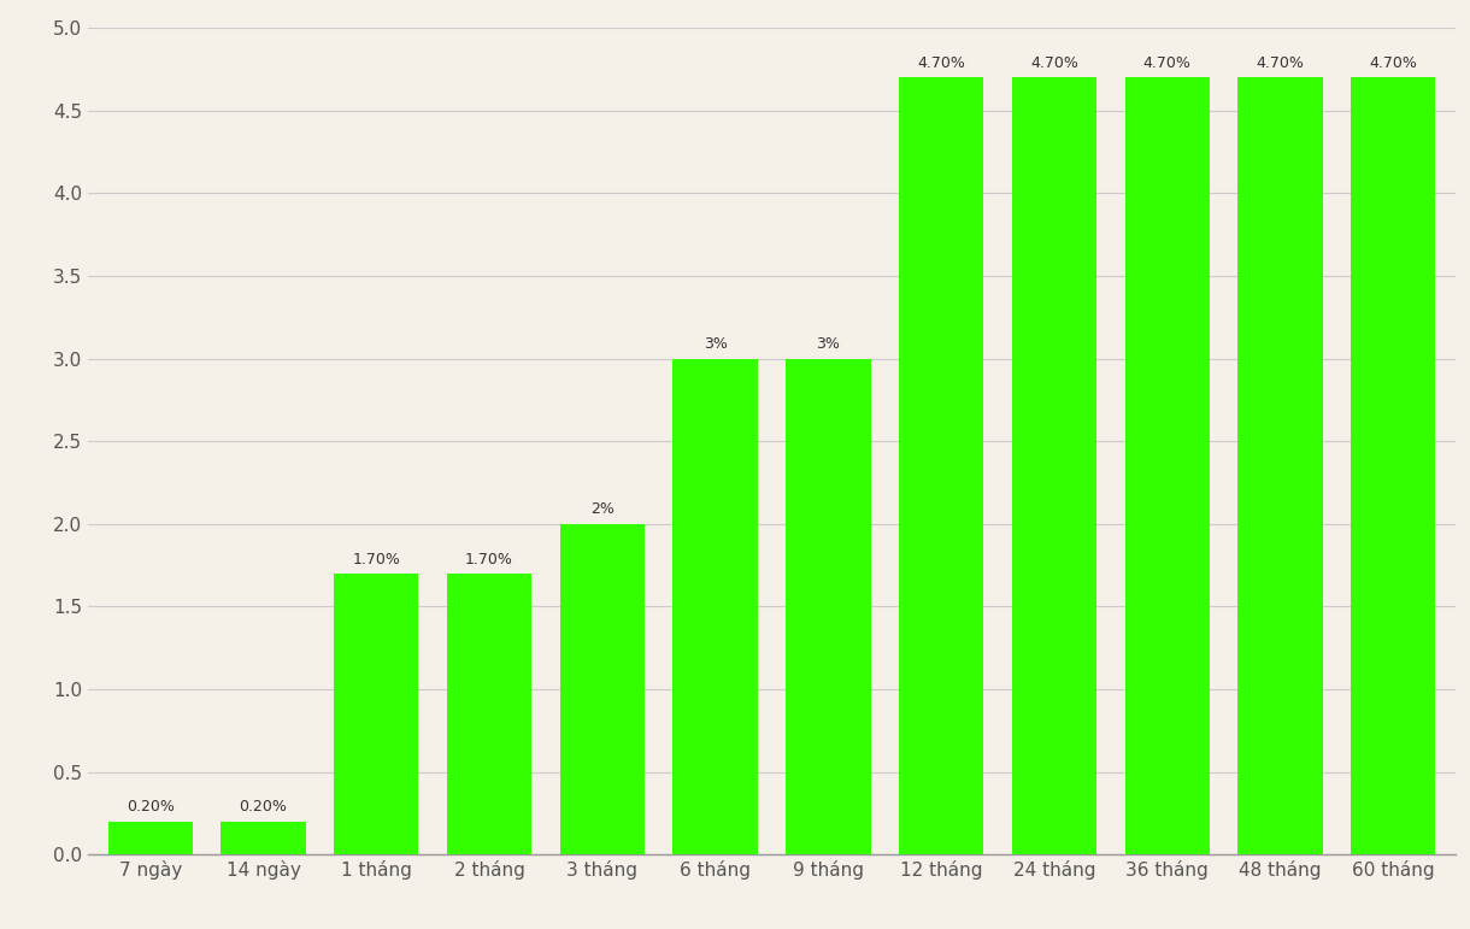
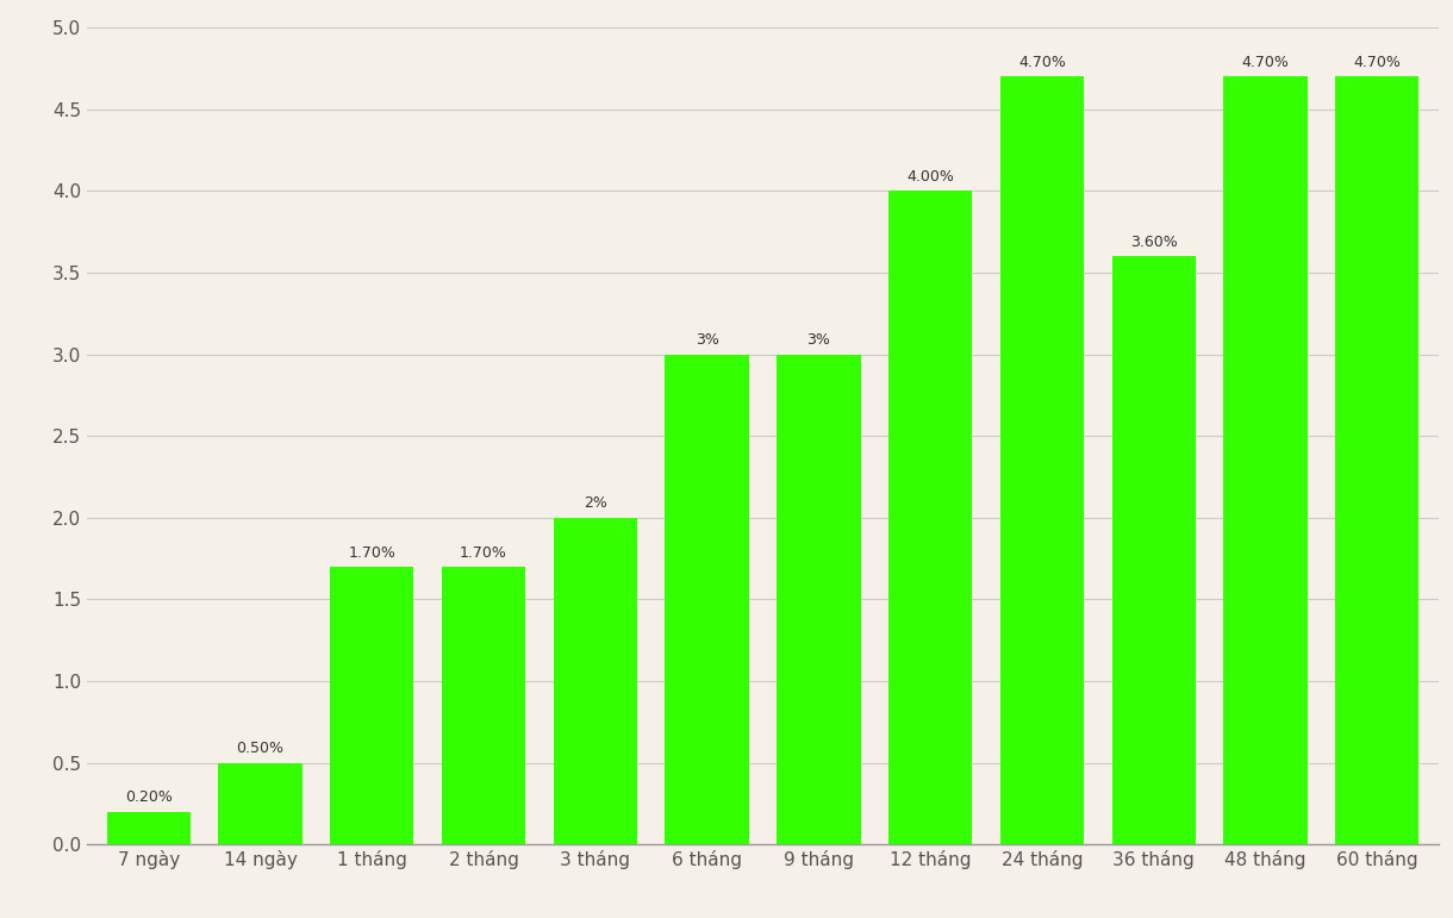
14 ngày: 0.20% -> 0.50%
12 tháng: 4.70% -> 4.00%
36 tháng: 4.70% -> 3.60%
